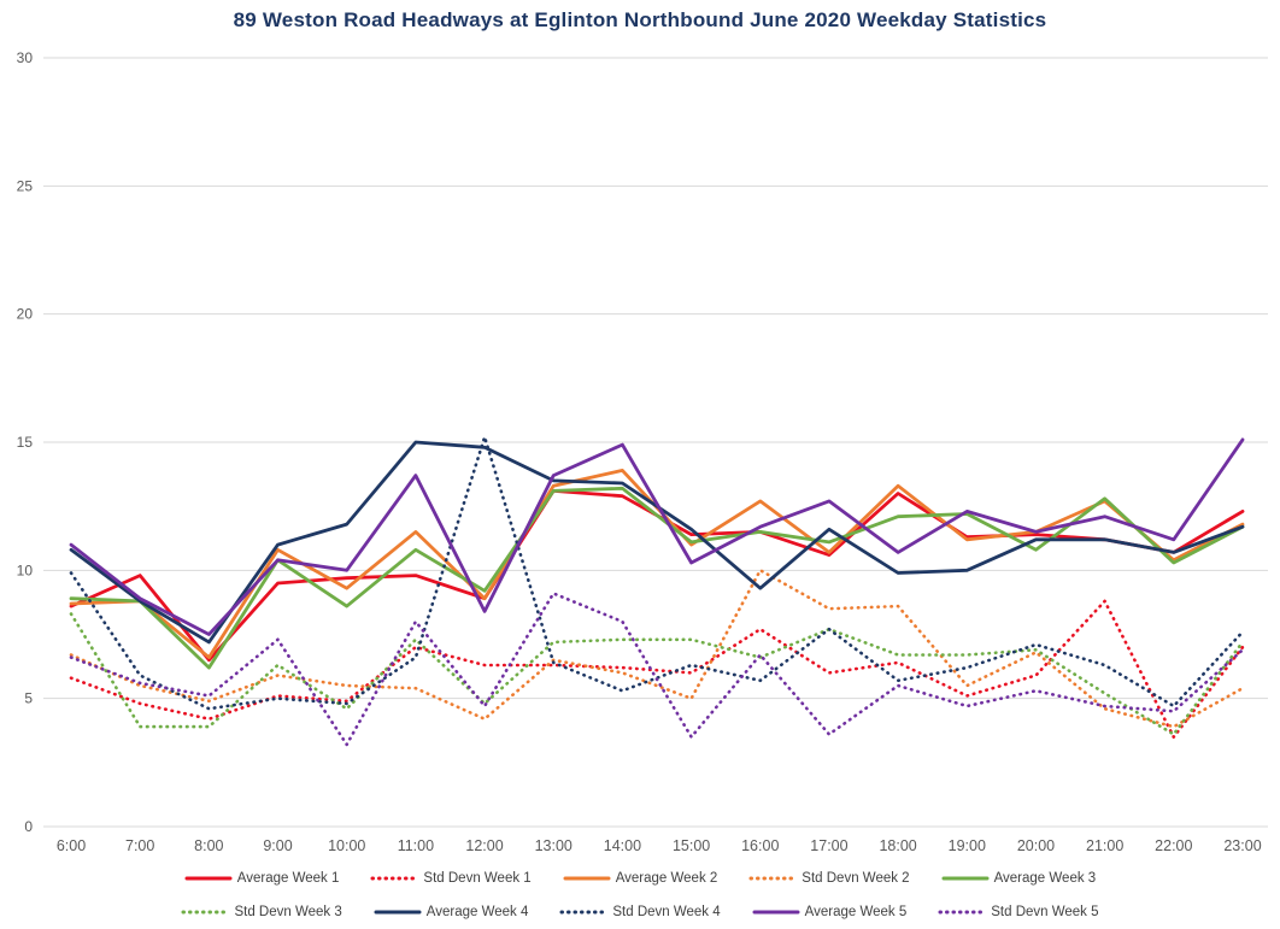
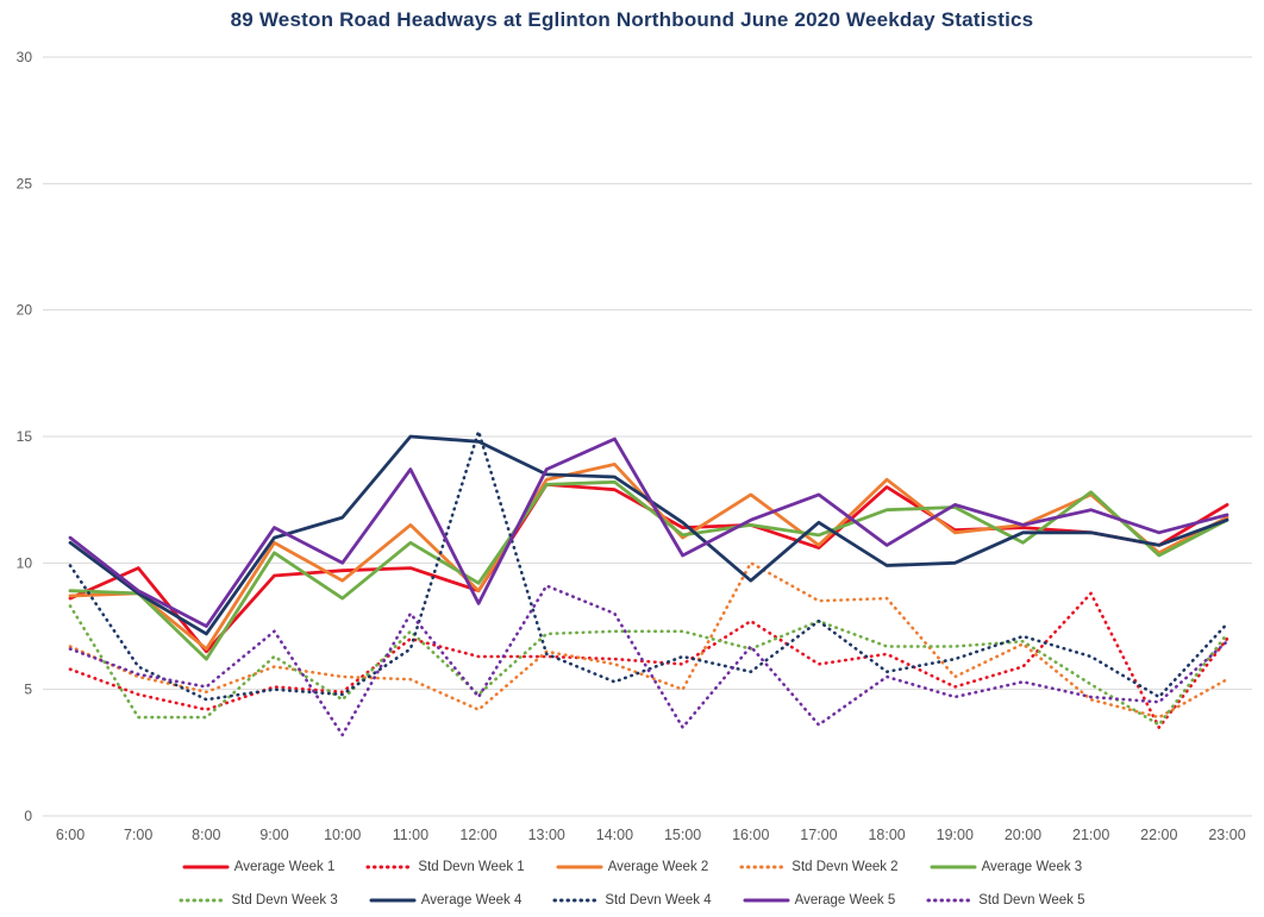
Average Week 5/9:00: 10.4 -> 11.4
Average Week 5/23:00: 15.1 -> 11.9
